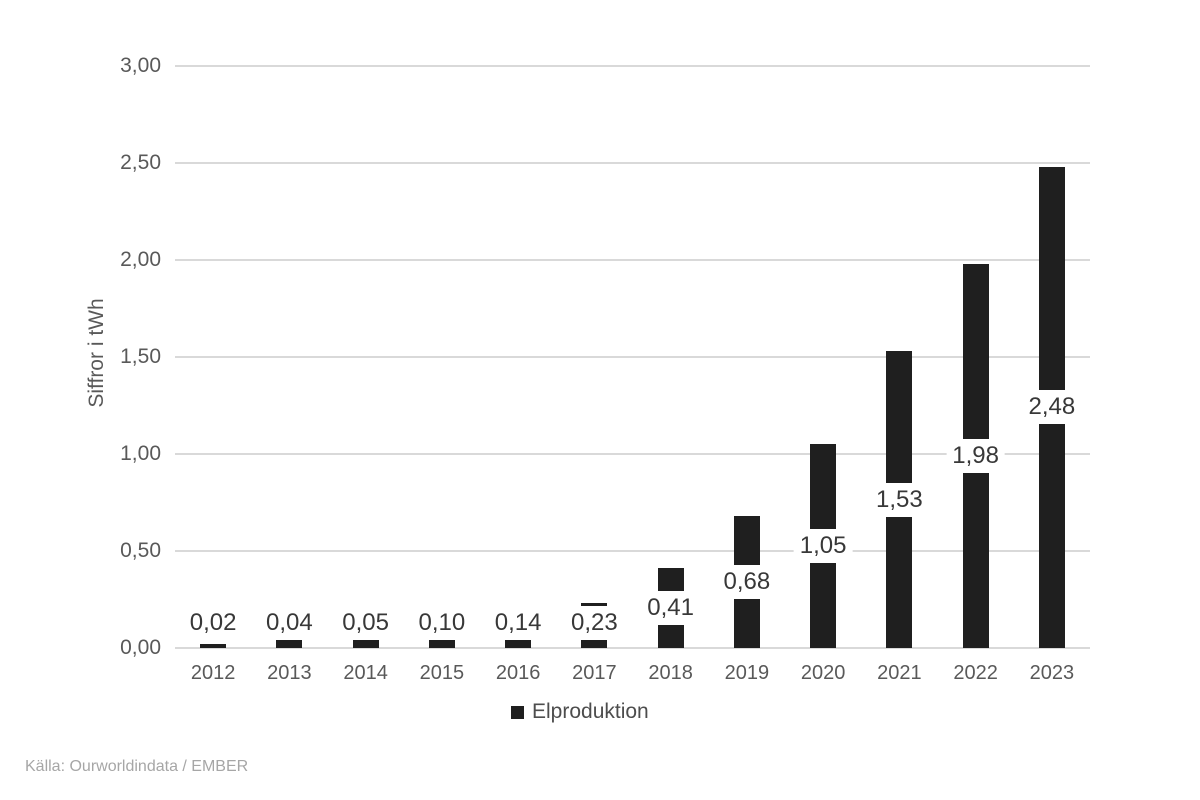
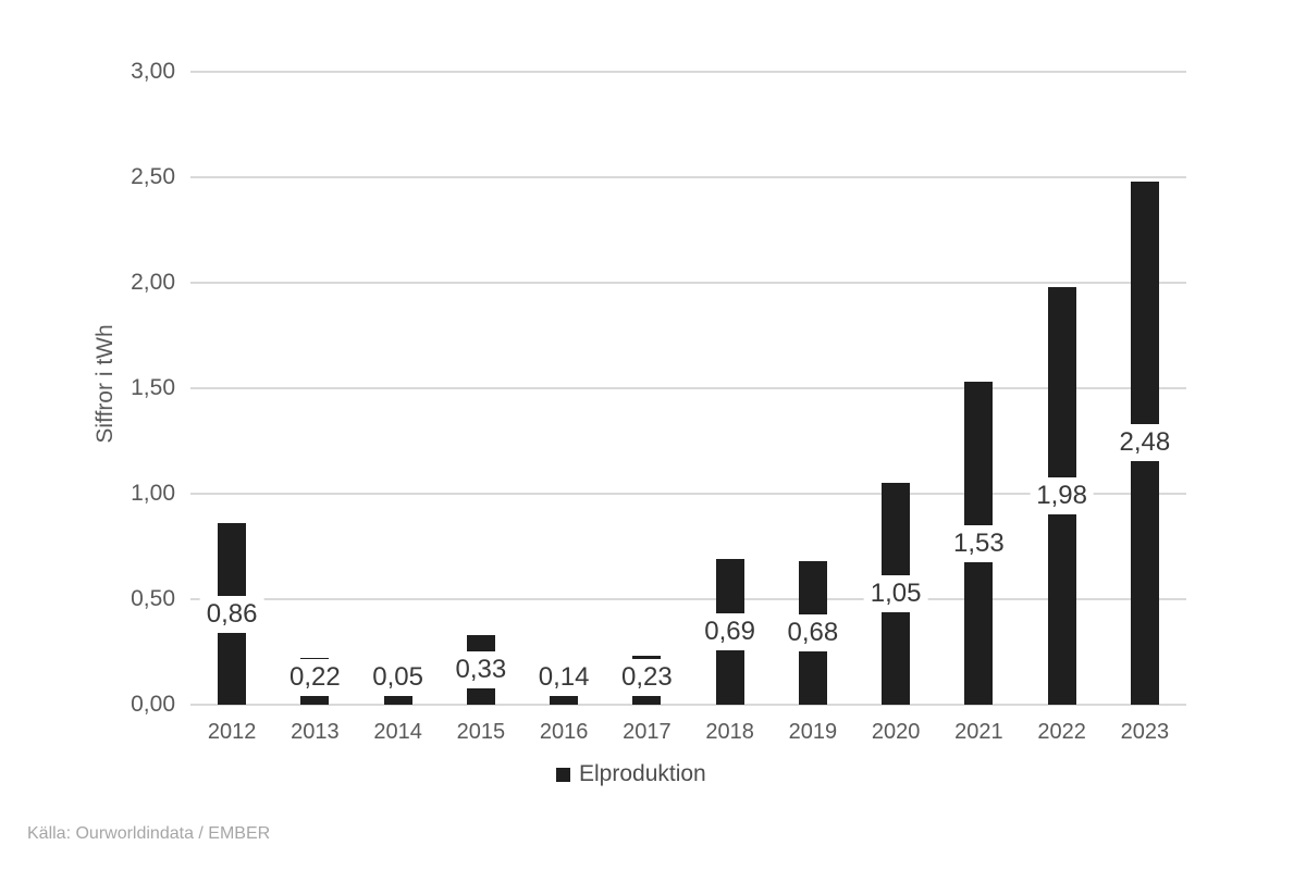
2012: 0,02 -> 0,86
2013: 0,04 -> 0,22
2015: 0,10 -> 0,33
2018: 0,41 -> 0,69
